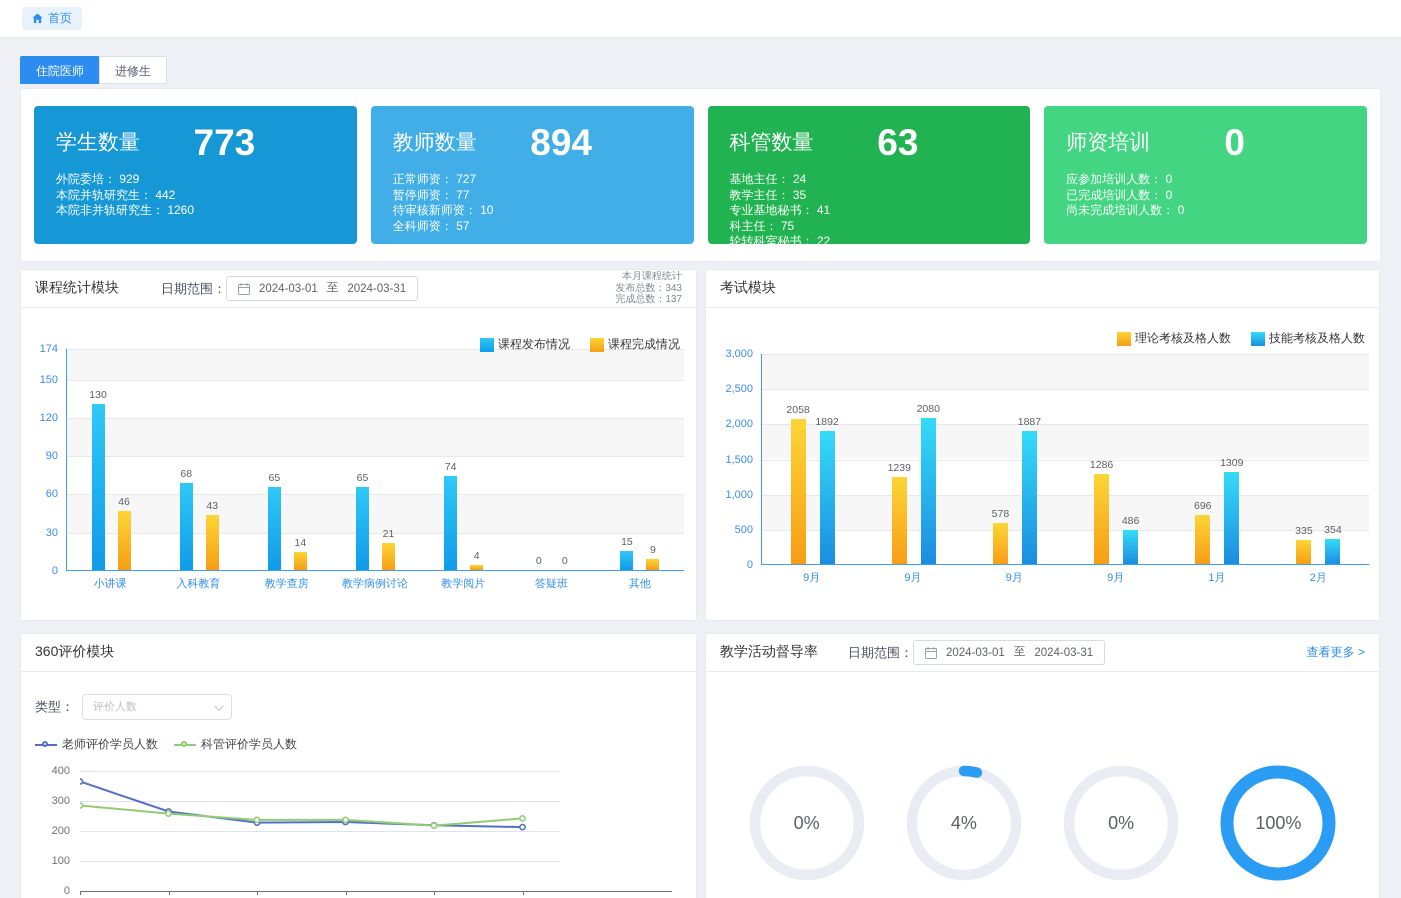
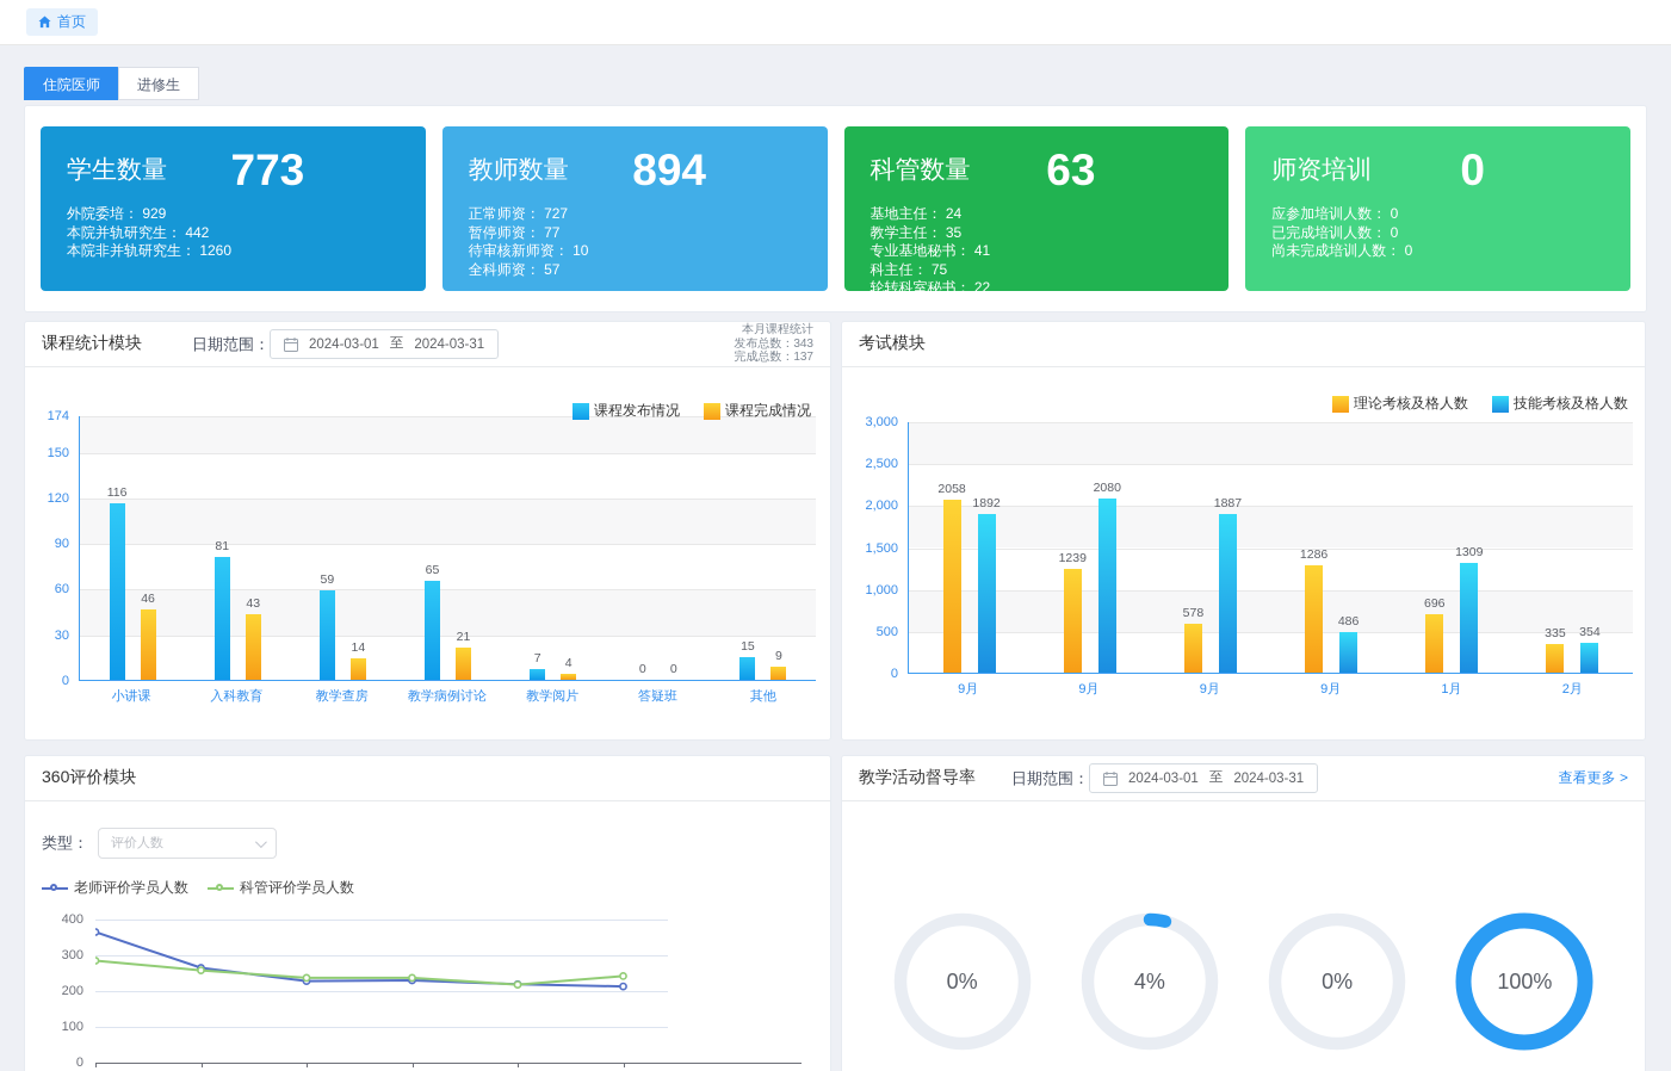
课程统计模块/课程发布情况/小讲课: 130 -> 116
课程统计模块/课程发布情况/入科教育: 68 -> 81
课程统计模块/课程发布情况/教学查房: 65 -> 59
课程统计模块/课程发布情况/教学阅片: 74 -> 7
